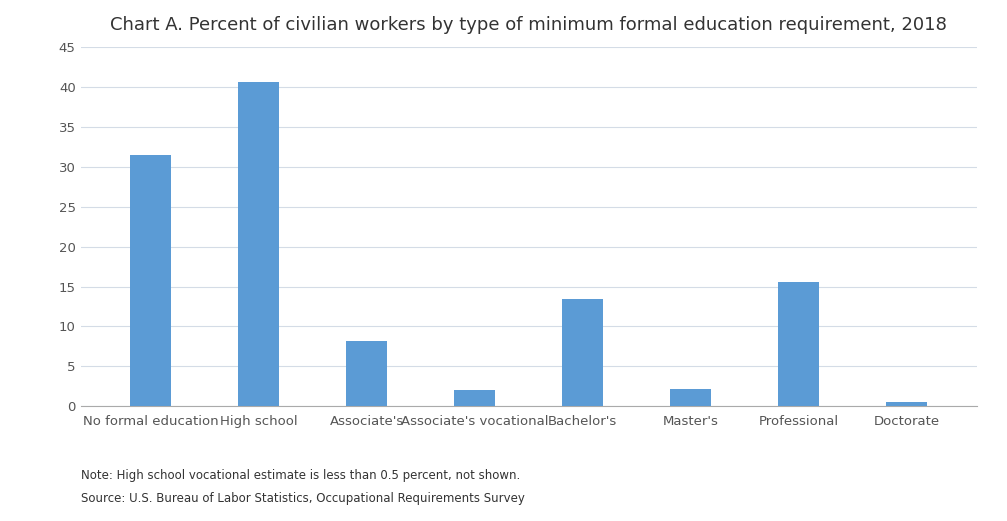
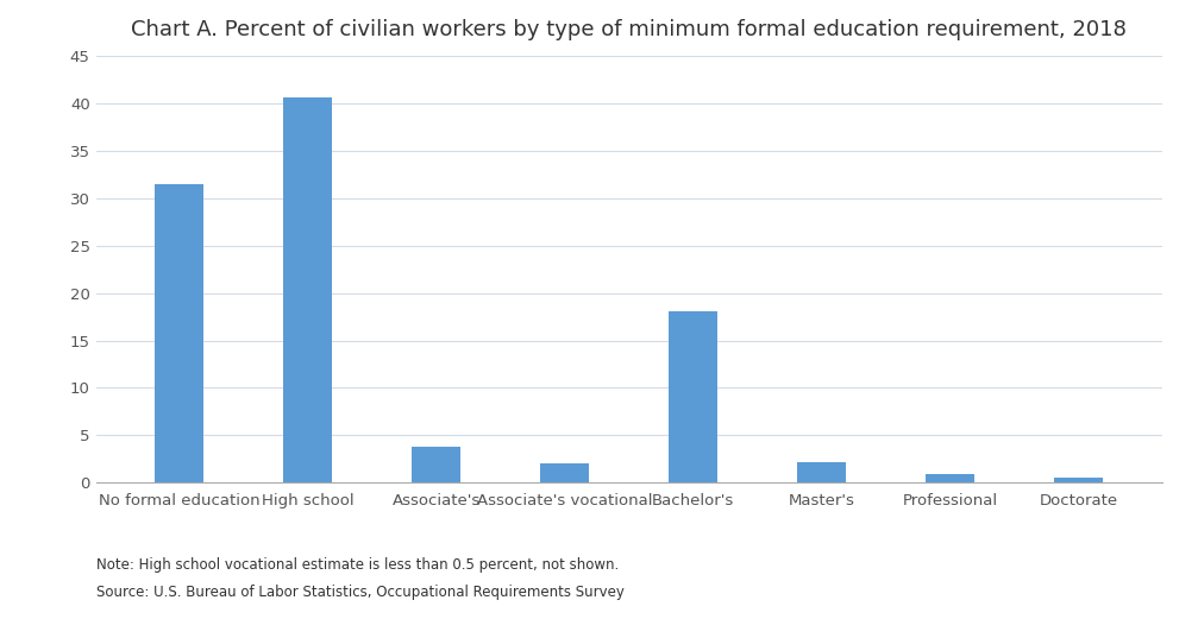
Associate's: 8.2 -> 3.8
Bachelor's: 13.4 -> 18.1
Professional: 15.6 -> 0.9
